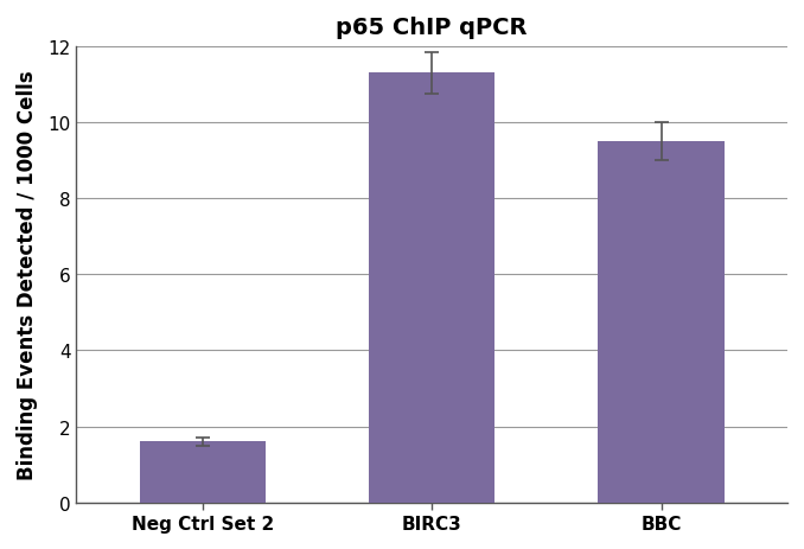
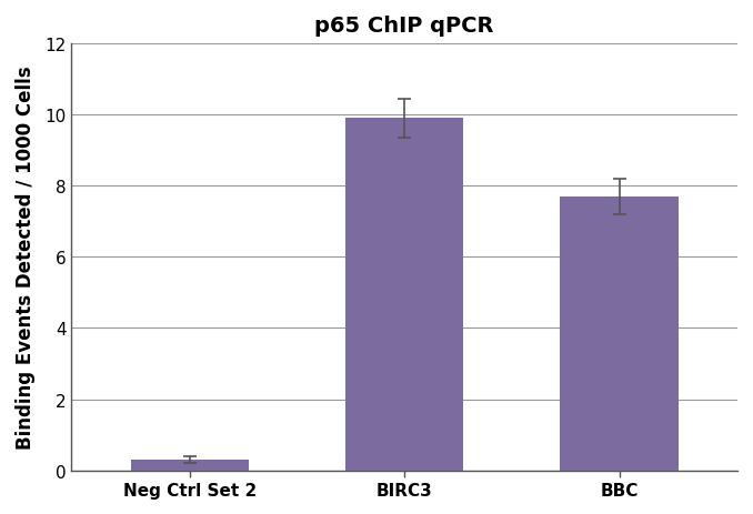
Neg Ctrl Set 2: 1.6 -> 0.3
BIRC3: 11.3 -> 9.9
BBC: 9.5 -> 7.7
